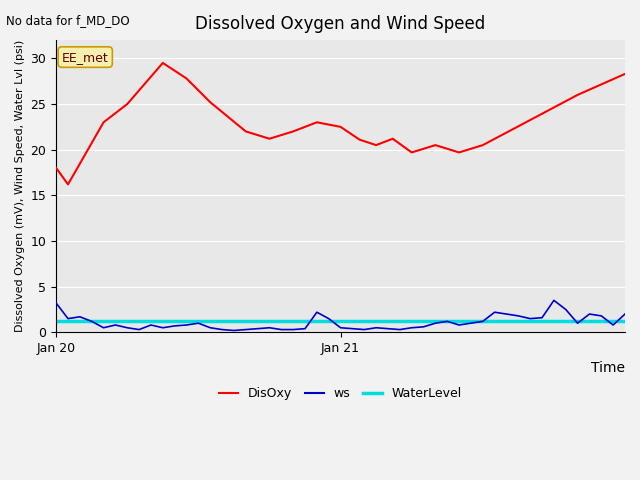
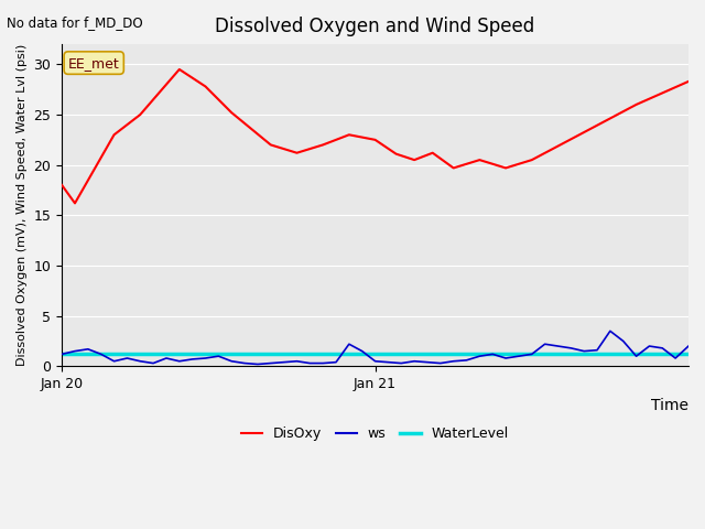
ws/Jan 20: 3.2 -> 1.2
